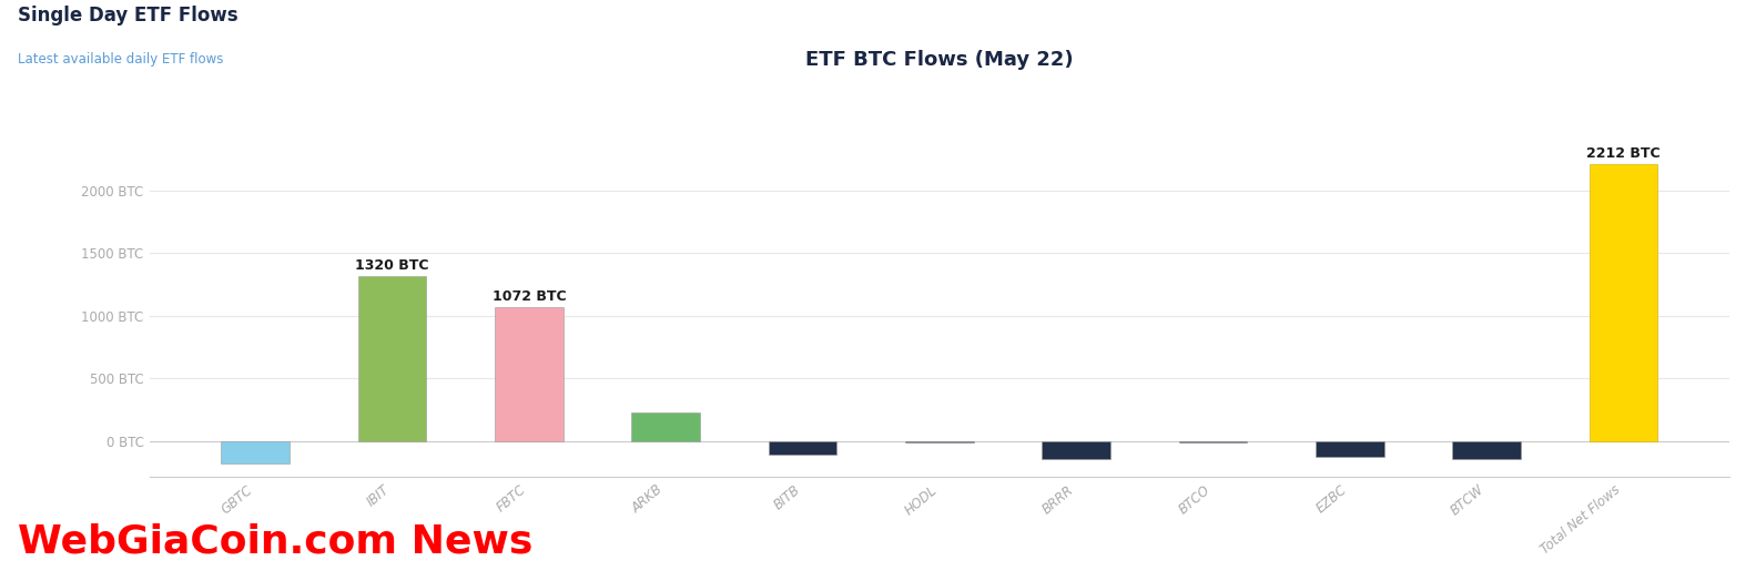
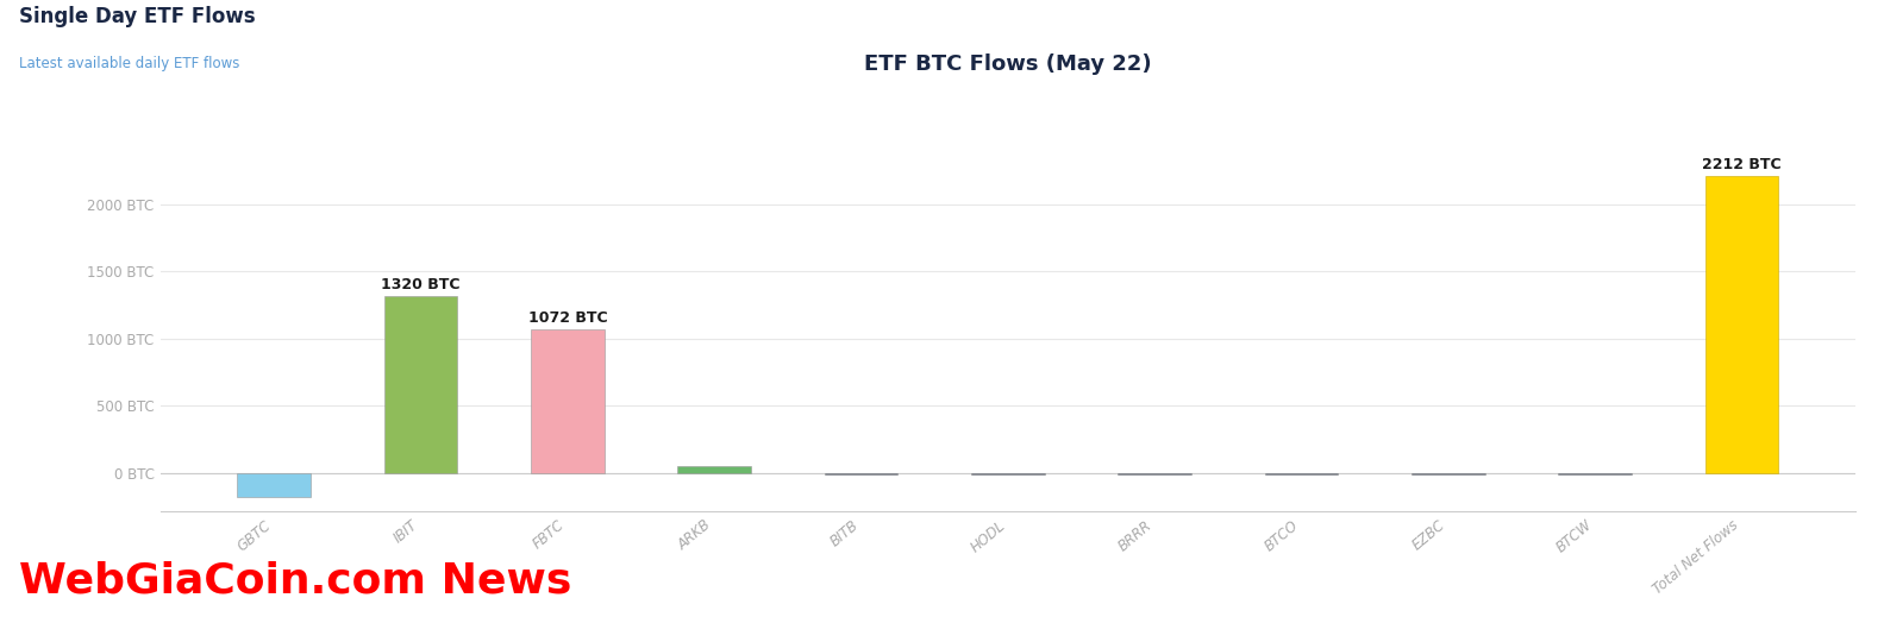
ARKB: 230 BTC -> 50 BTC
BITB: -110 BTC -> -10 BTC
BRRR: -140 BTC -> -10 BTC
EZBC: -120 BTC -> -10 BTC
BTCW: -140 BTC -> -10 BTC
